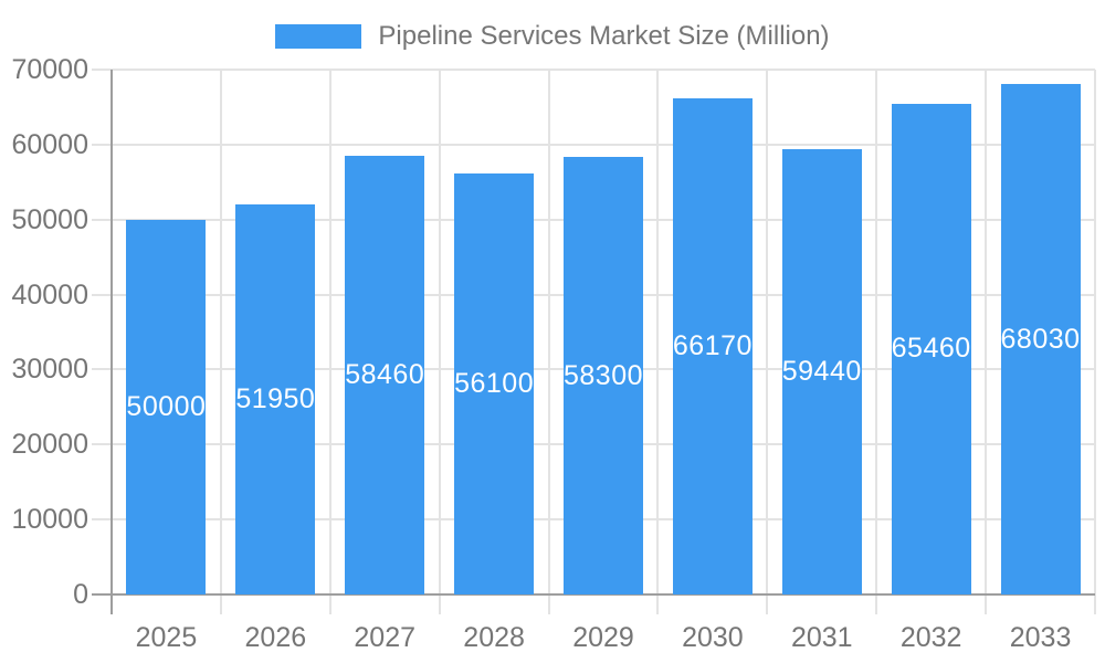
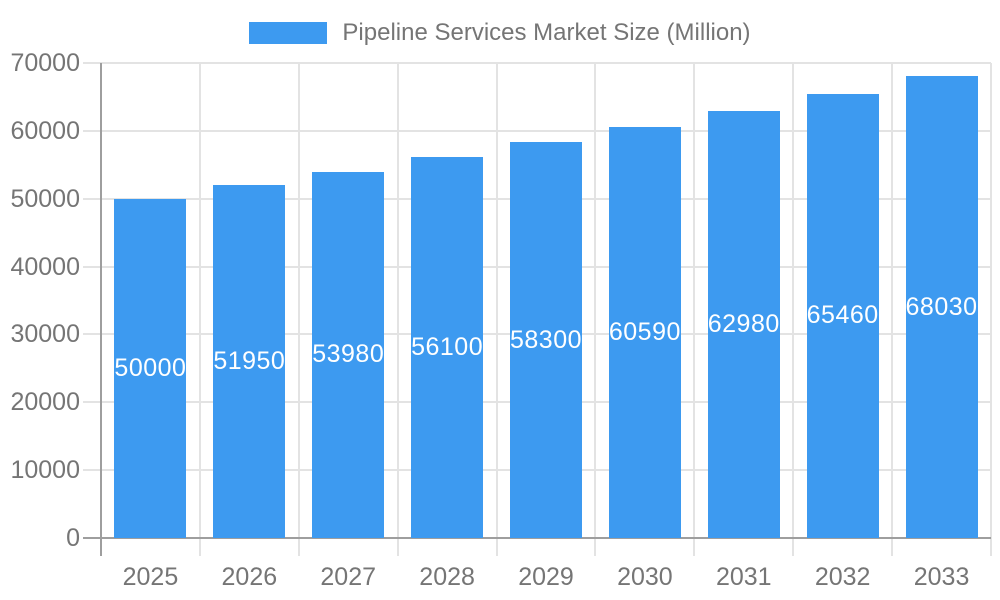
2027: 58460 -> 53980
2030: 66170 -> 60590
2031: 59440 -> 62980
